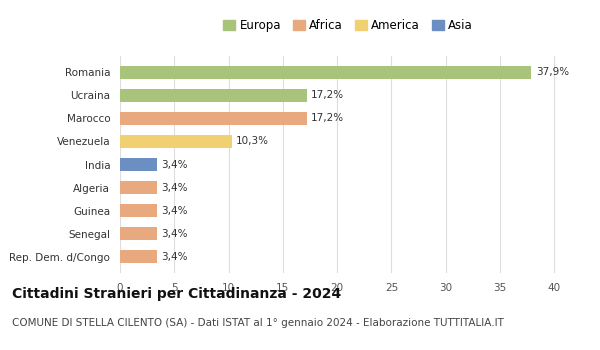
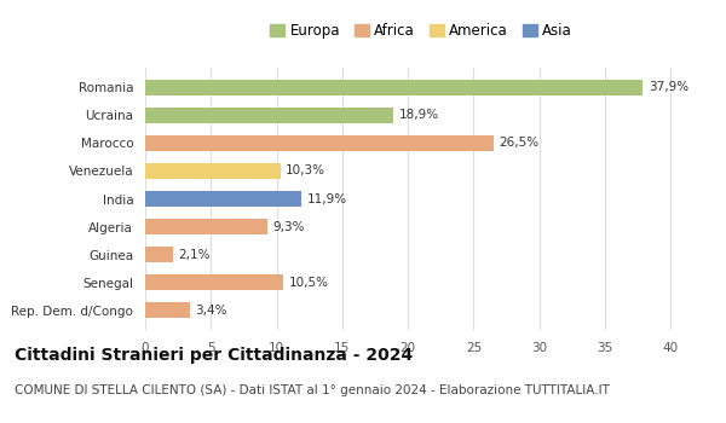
Ucraina: 17,2% -> 18,9%
Marocco: 17,2% -> 26,5%
India: 3,4% -> 11,9%
Algeria: 3,4% -> 9,3%
Guinea: 3,4% -> 2,1%
Senegal: 3,4% -> 10,5%
